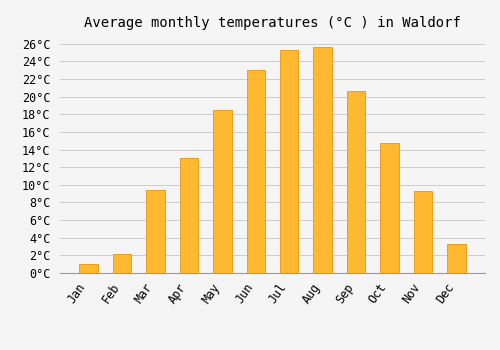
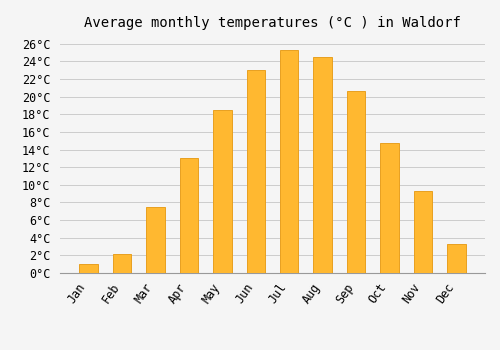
Mar: 9.4°C -> 7.5°C
Aug: 25.6°C -> 24.5°C
